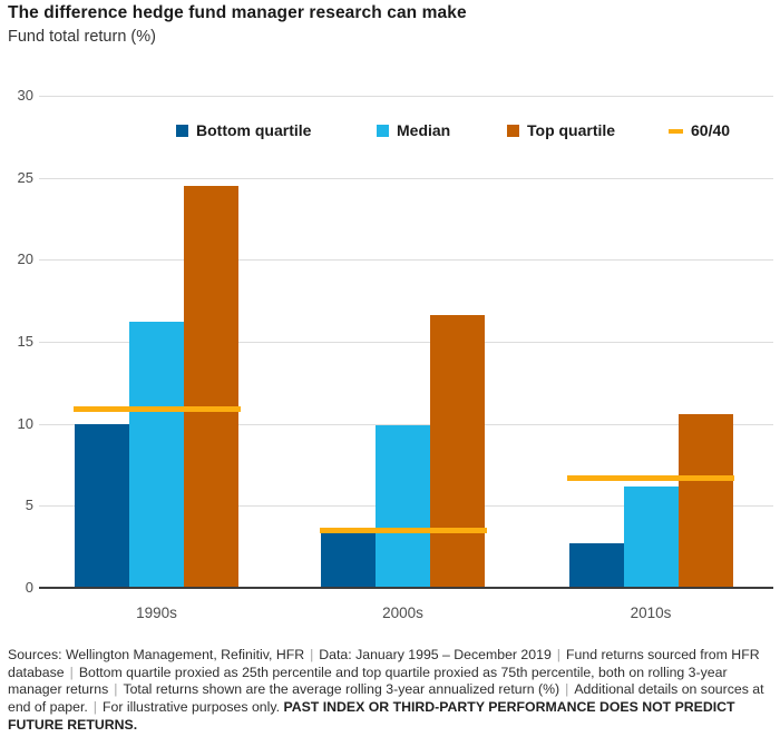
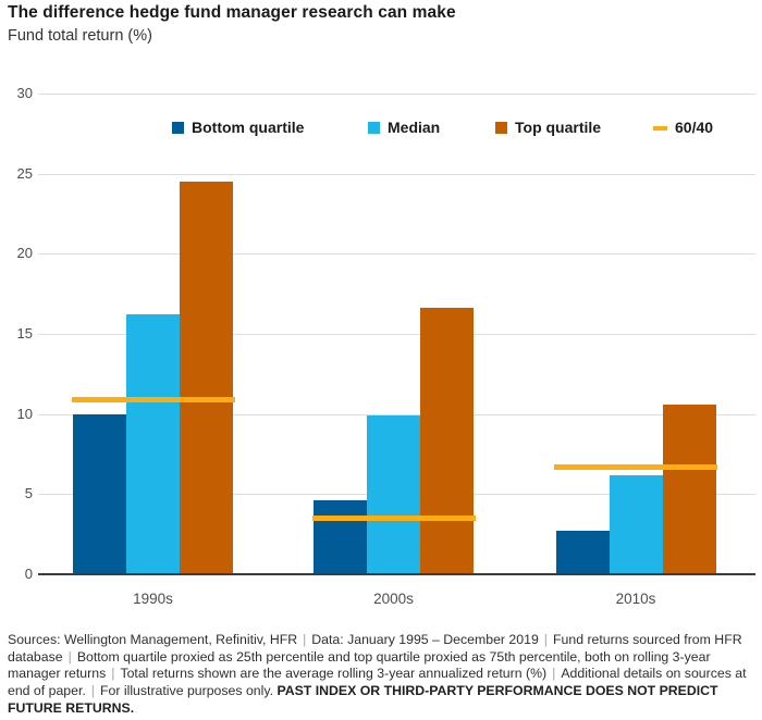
Bottom quartile/2000s: 3.3 -> 4.6
